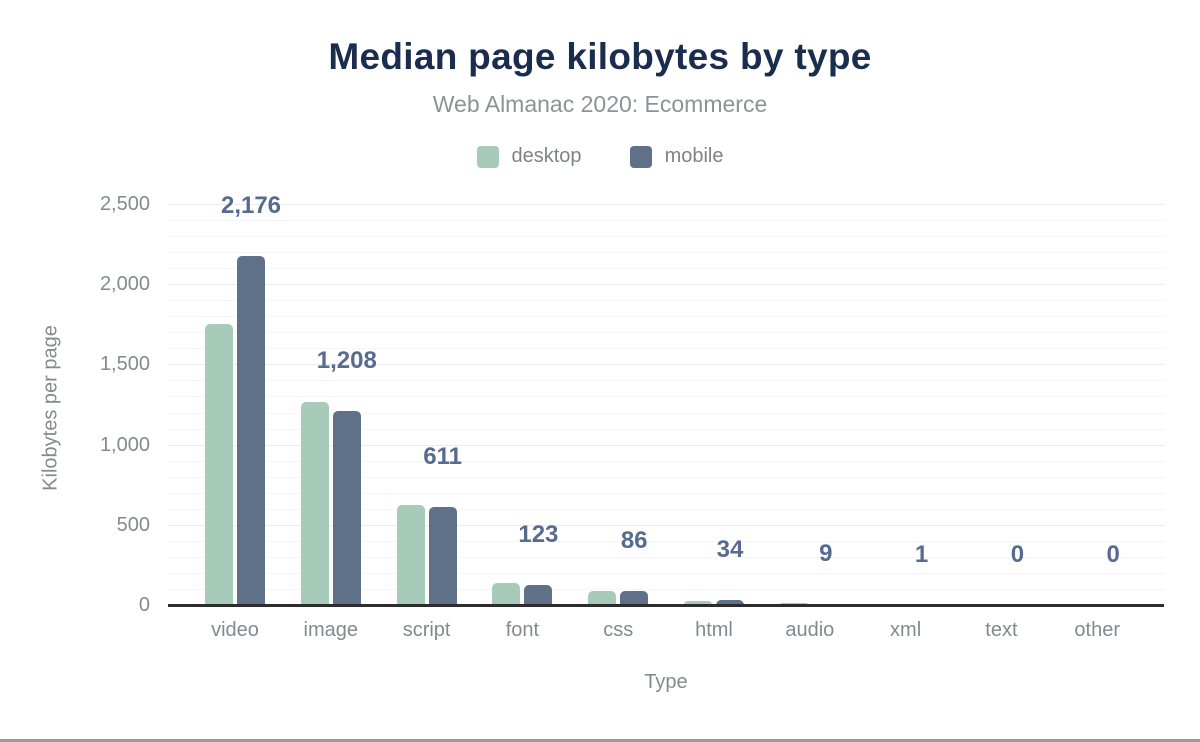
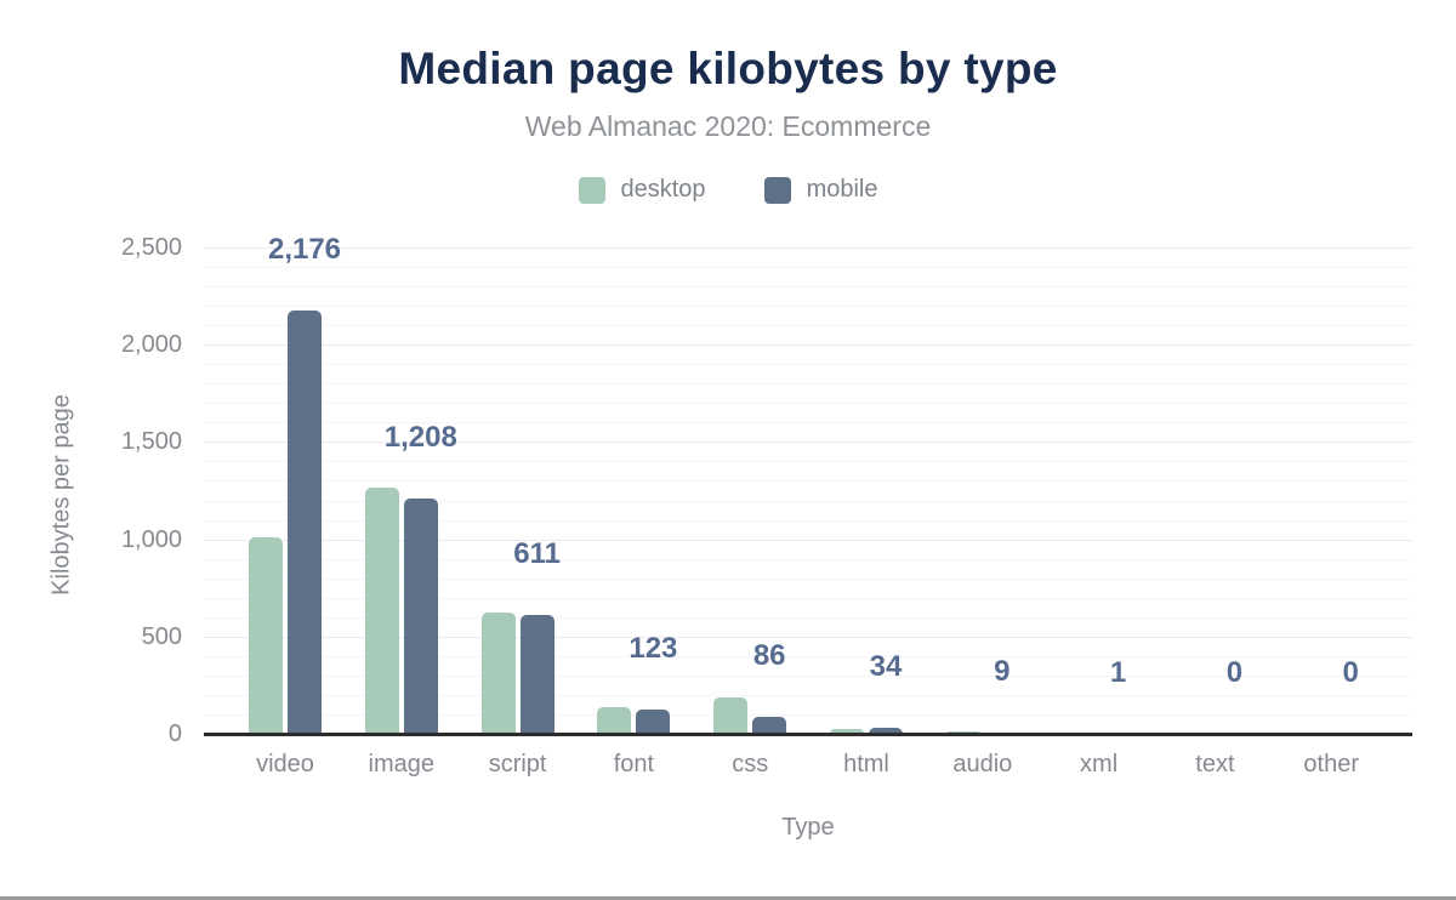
desktop/video: 1750 -> 1010
desktop/css: 90 -> 190
